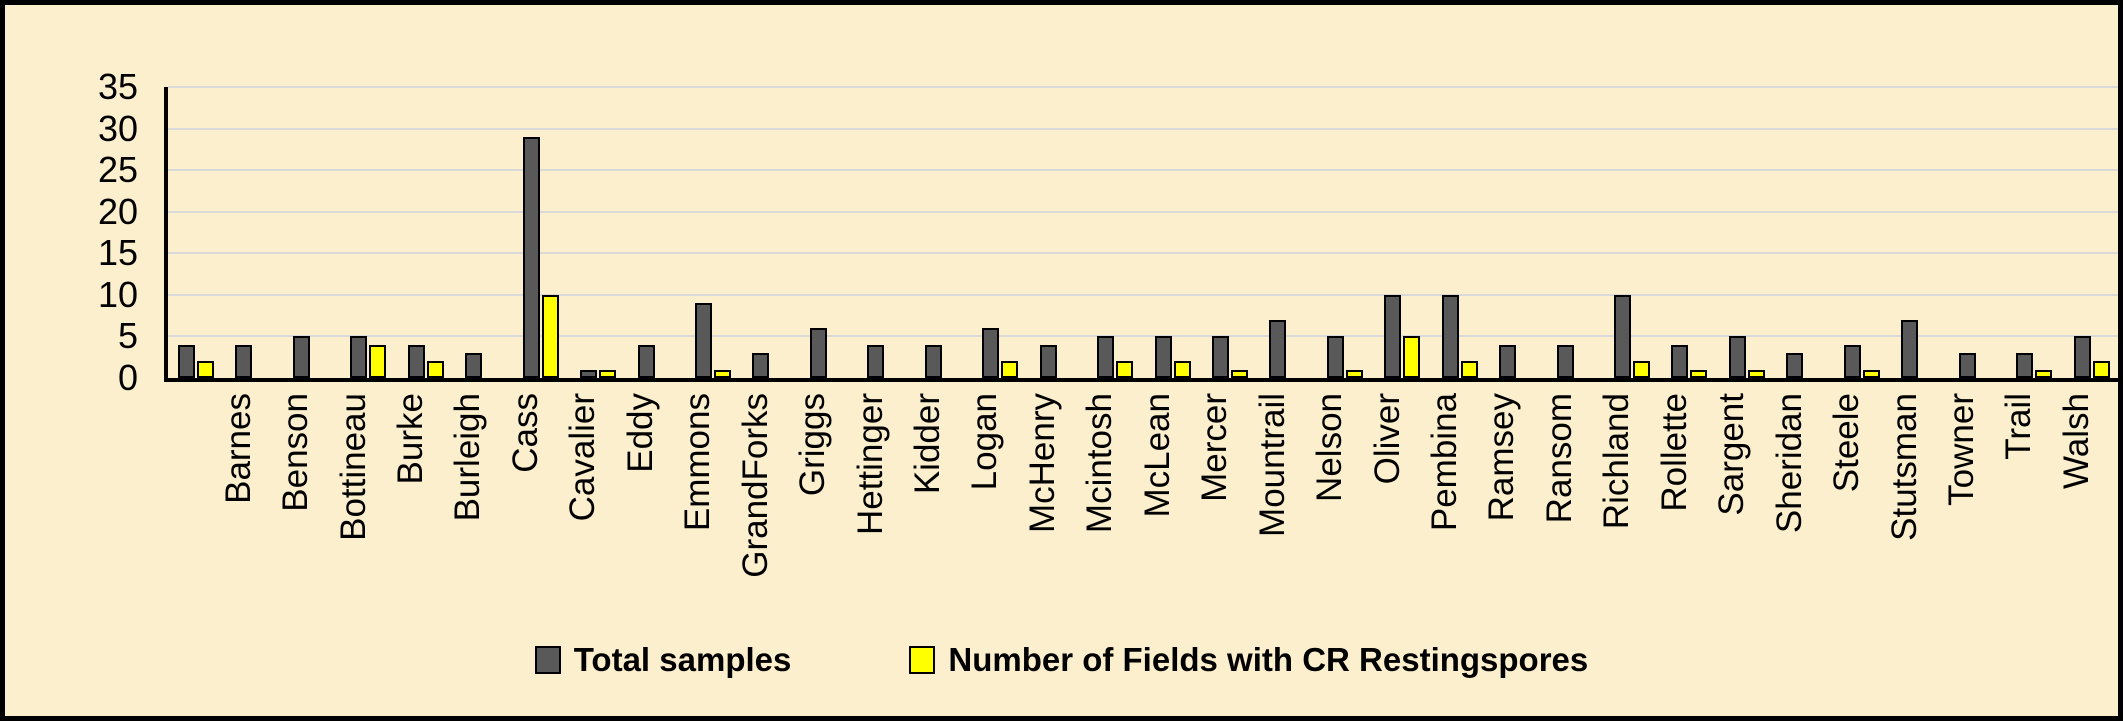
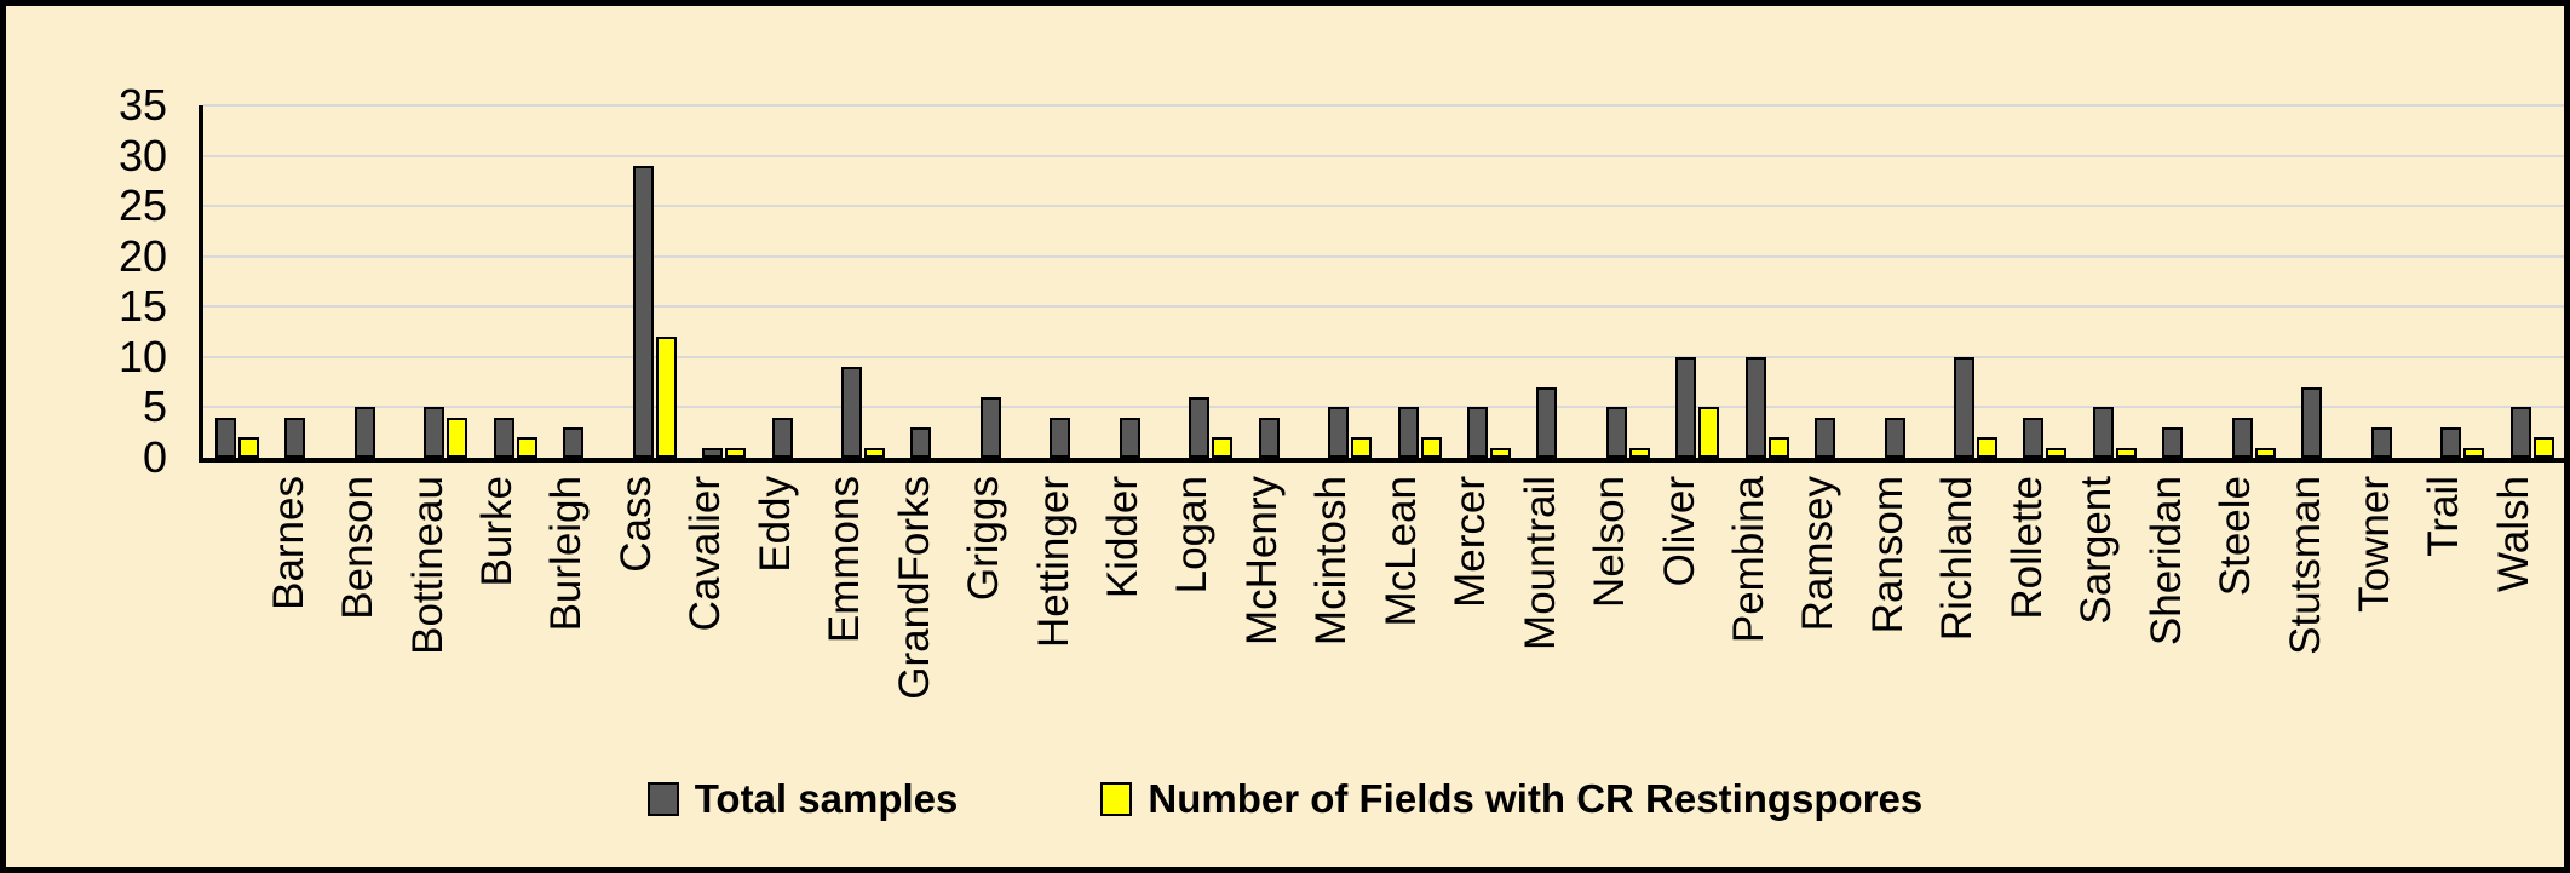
Number of Fields with CR Restingspores/Cavalier: 10 -> 12
